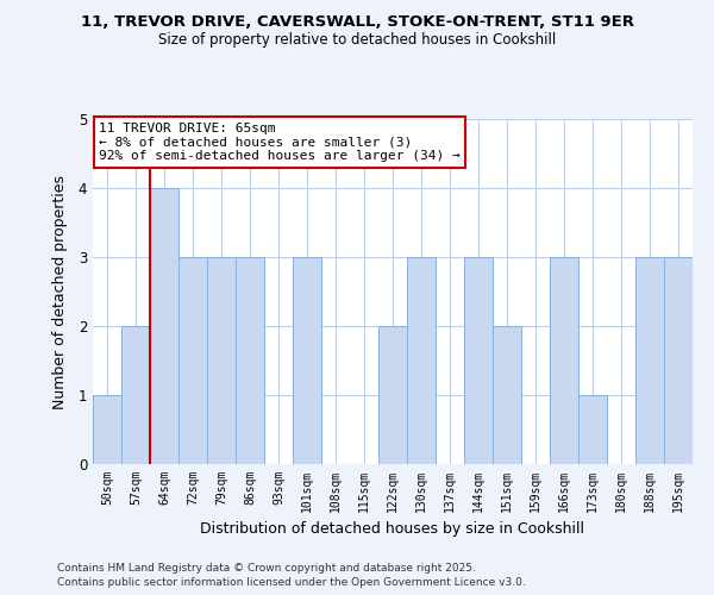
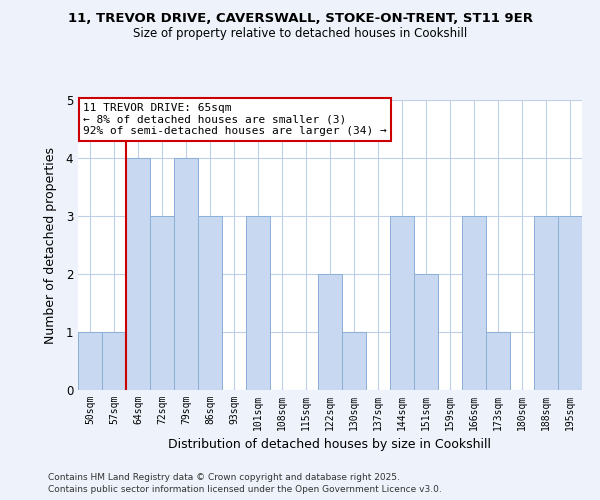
57sqm: 2 -> 1
79sqm: 3 -> 4
130sqm: 3 -> 1
